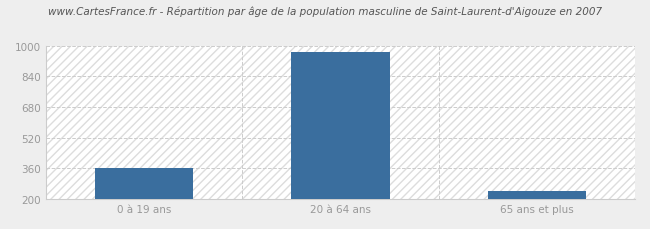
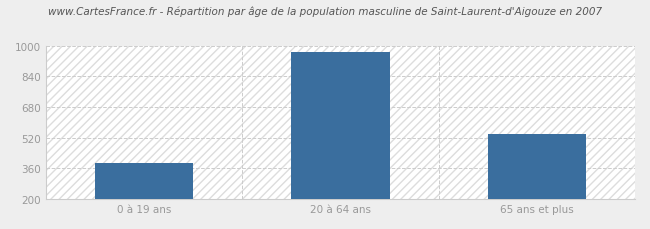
0 à 19 ans: 360 -> 390
65 ans et plus: 240 -> 540
